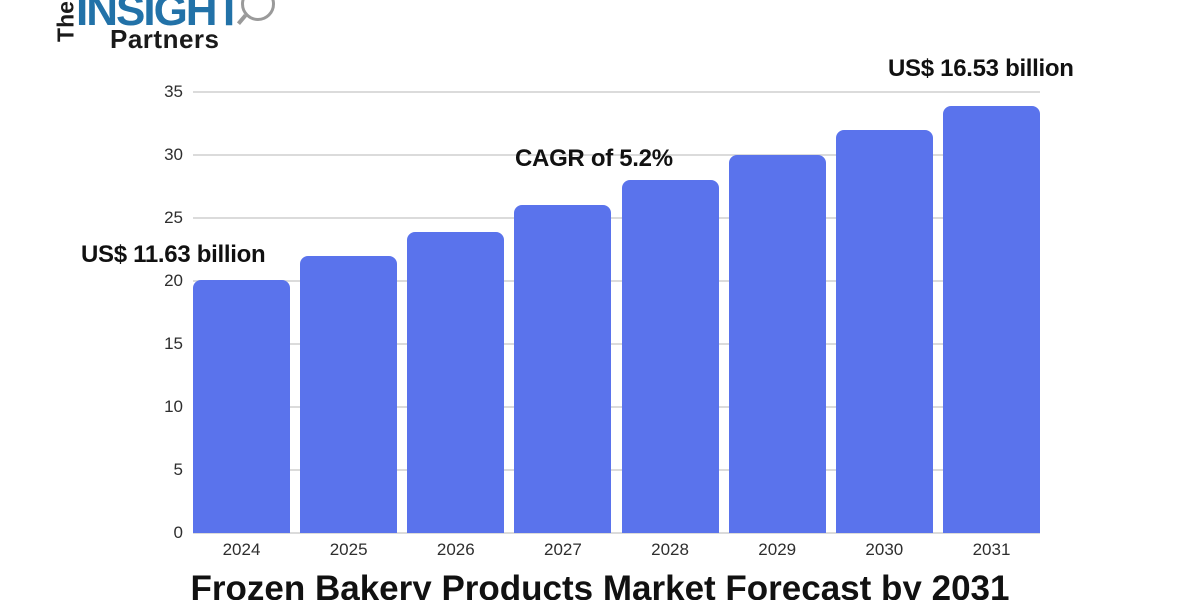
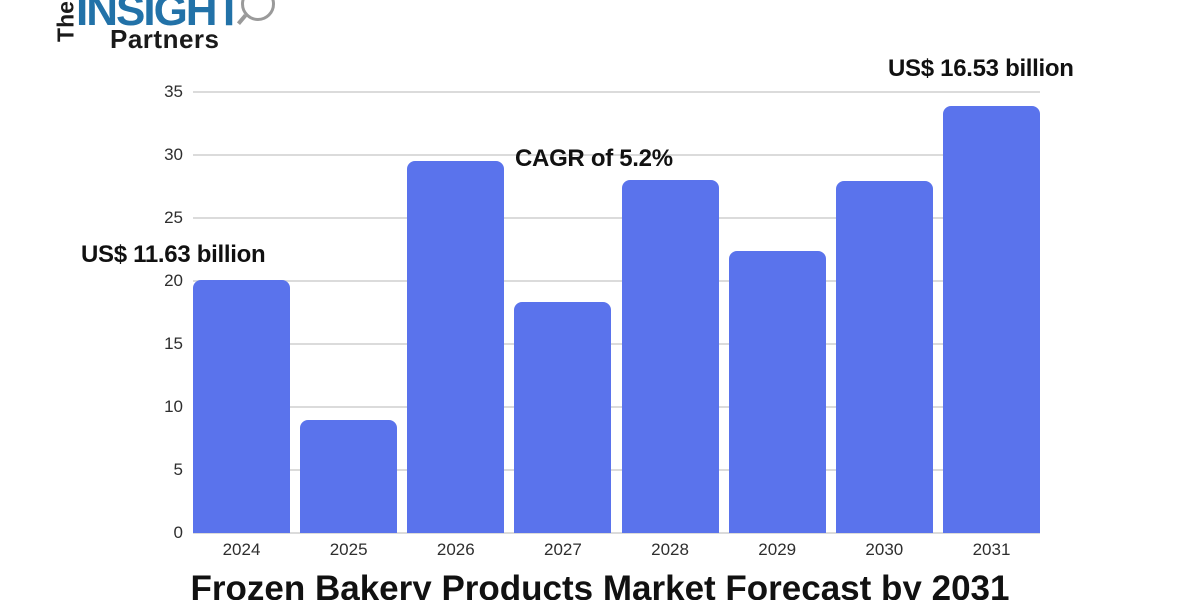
2025: 22.0 -> 9.0
2026: 23.9 -> 29.5
2027: 26.0 -> 18.3
2029: 30.0 -> 22.4
2030: 32.0 -> 27.9
